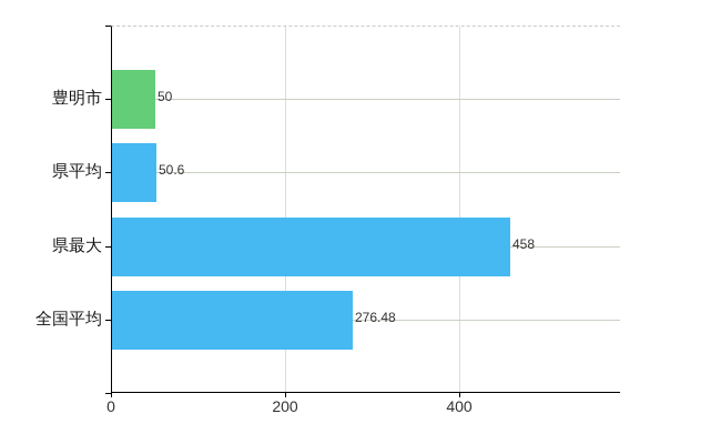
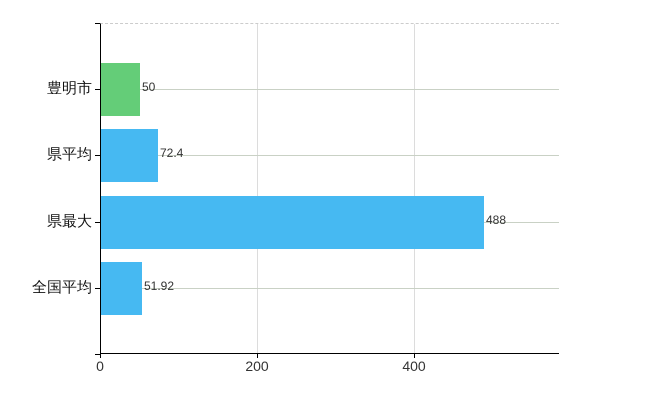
県平均: 50.6 -> 72.4
県最大: 458 -> 488
全国平均: 276.48 -> 51.92
